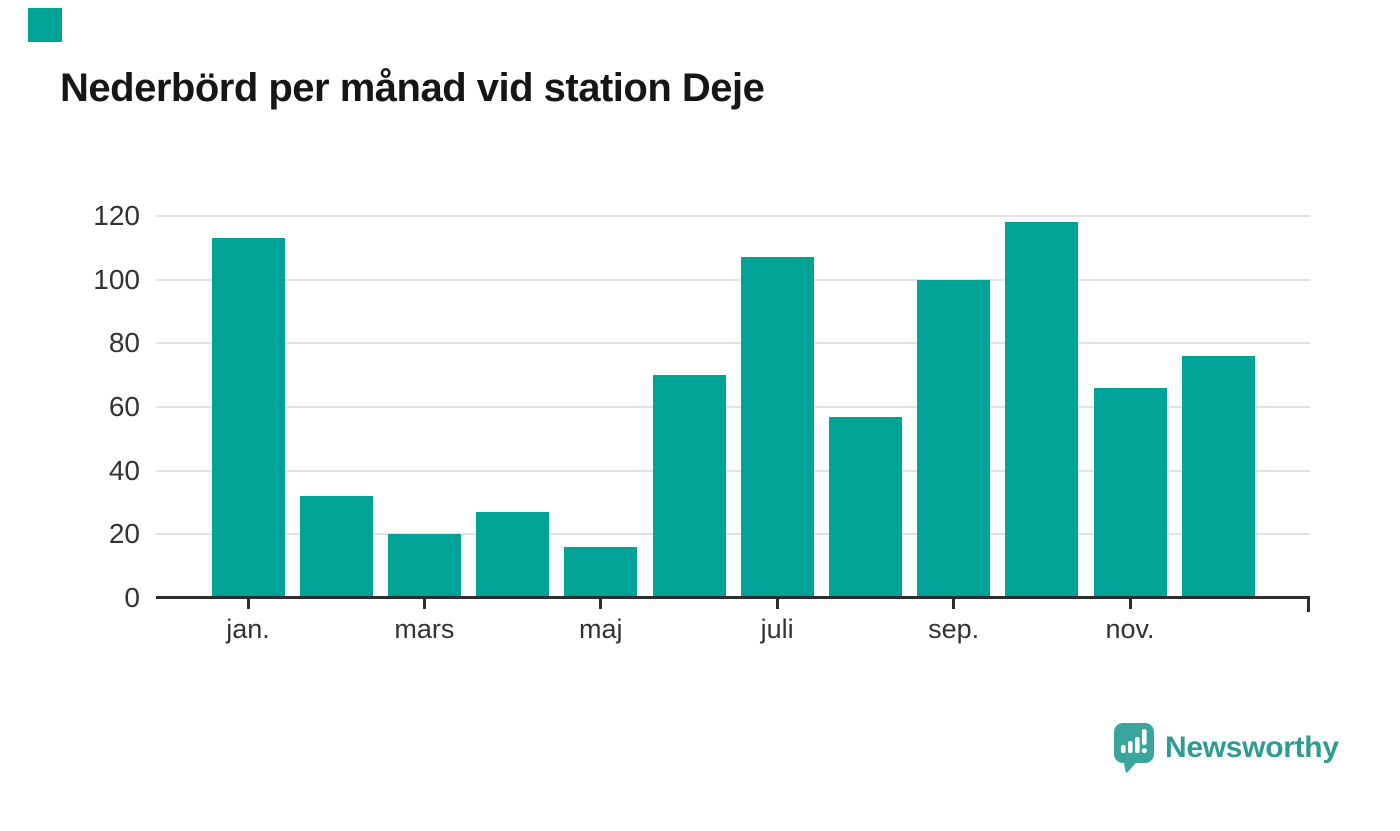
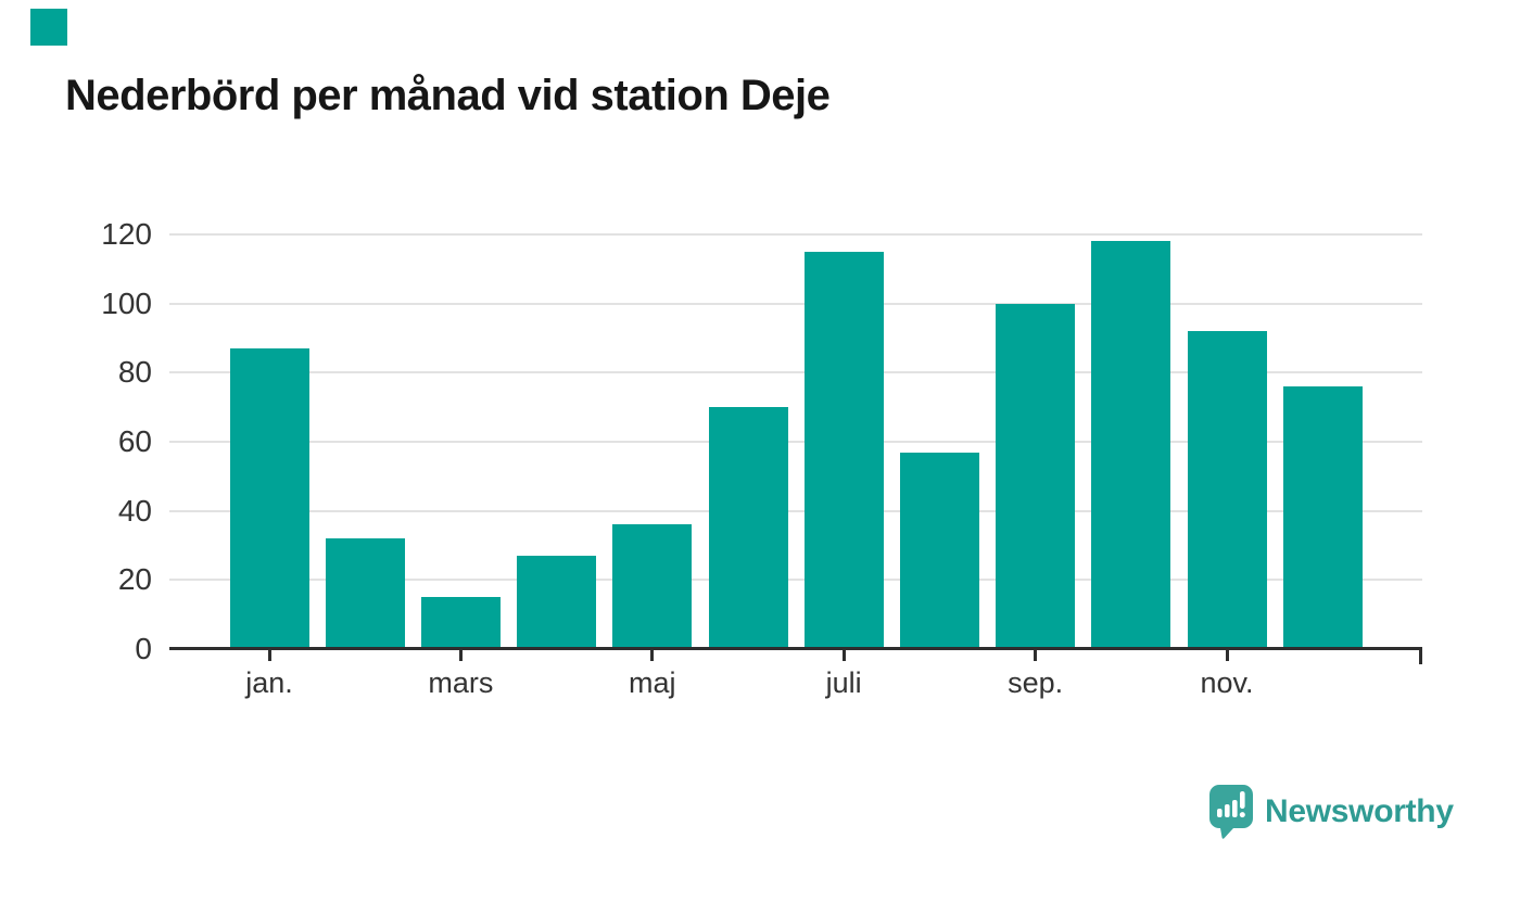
jan.: 113 -> 87
mars: 20 -> 15
maj: 16 -> 36
juli: 107 -> 115
nov.: 66 -> 92
